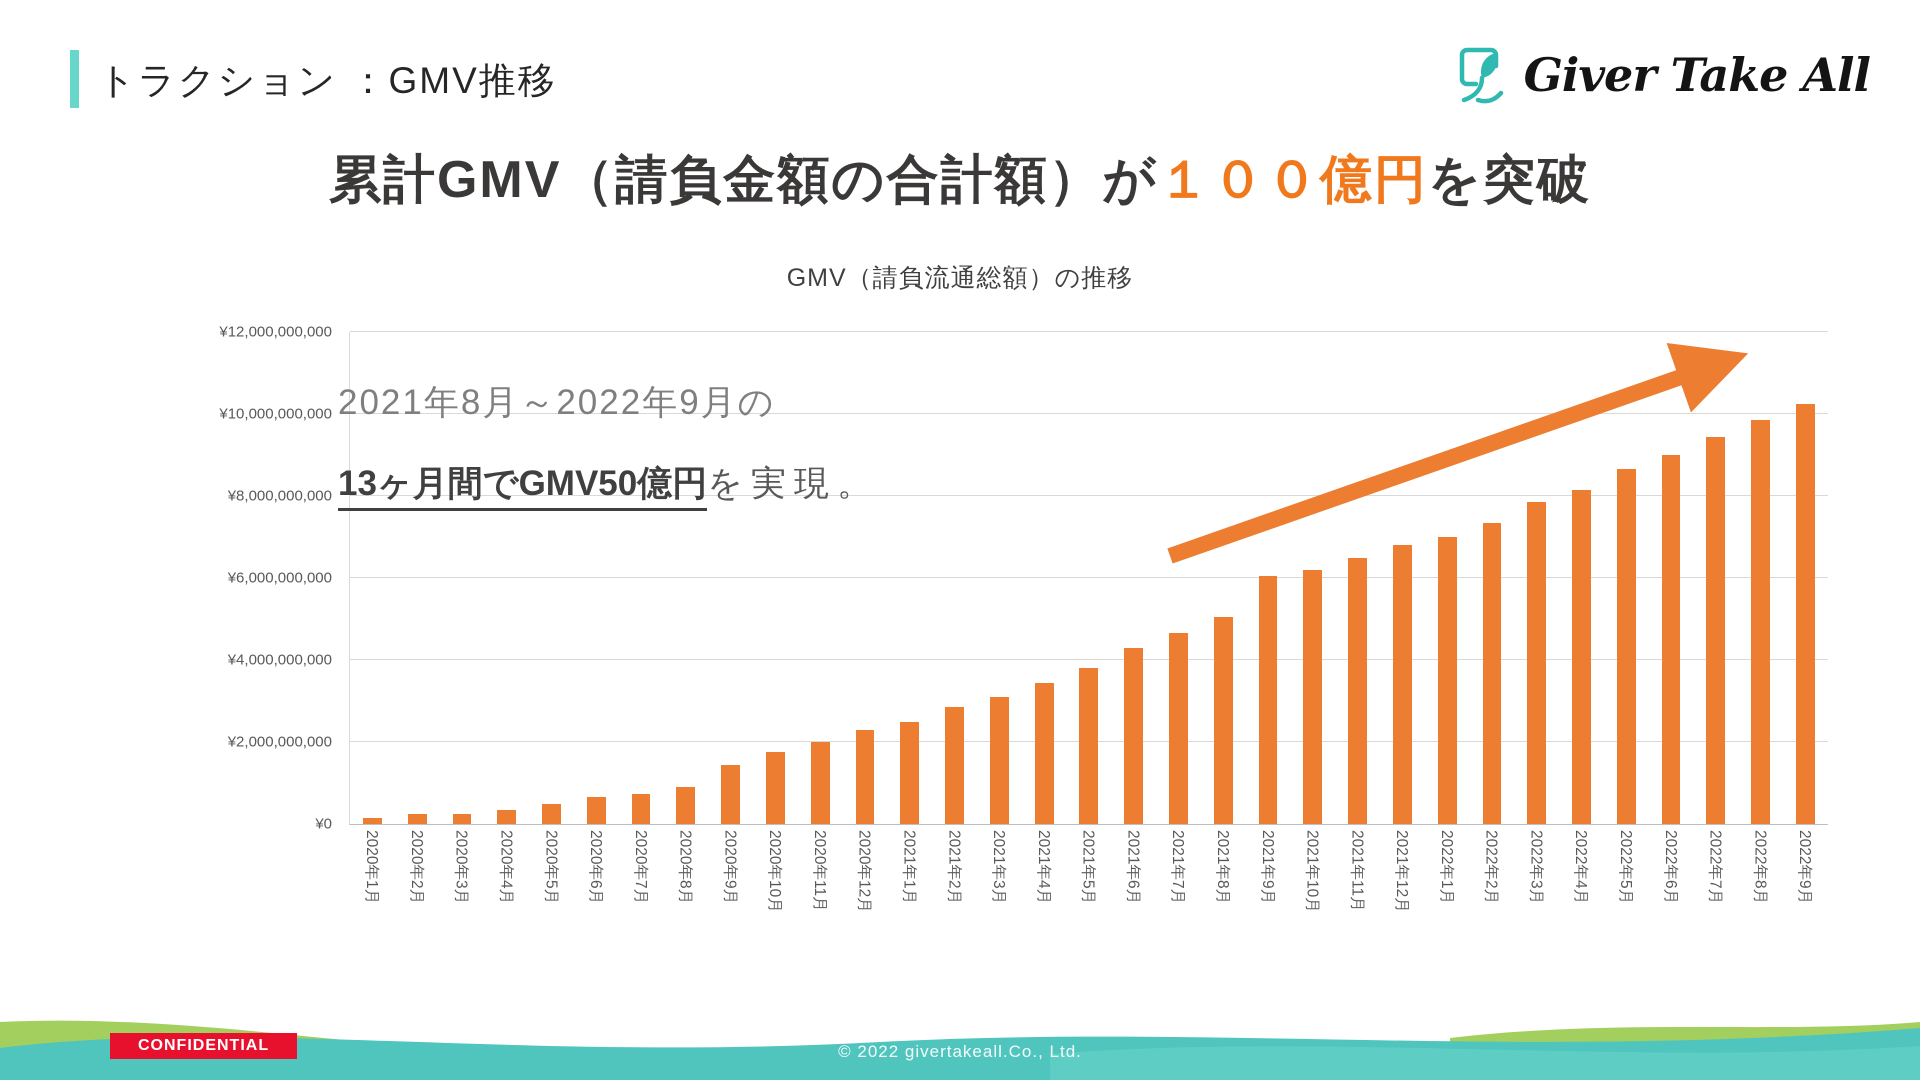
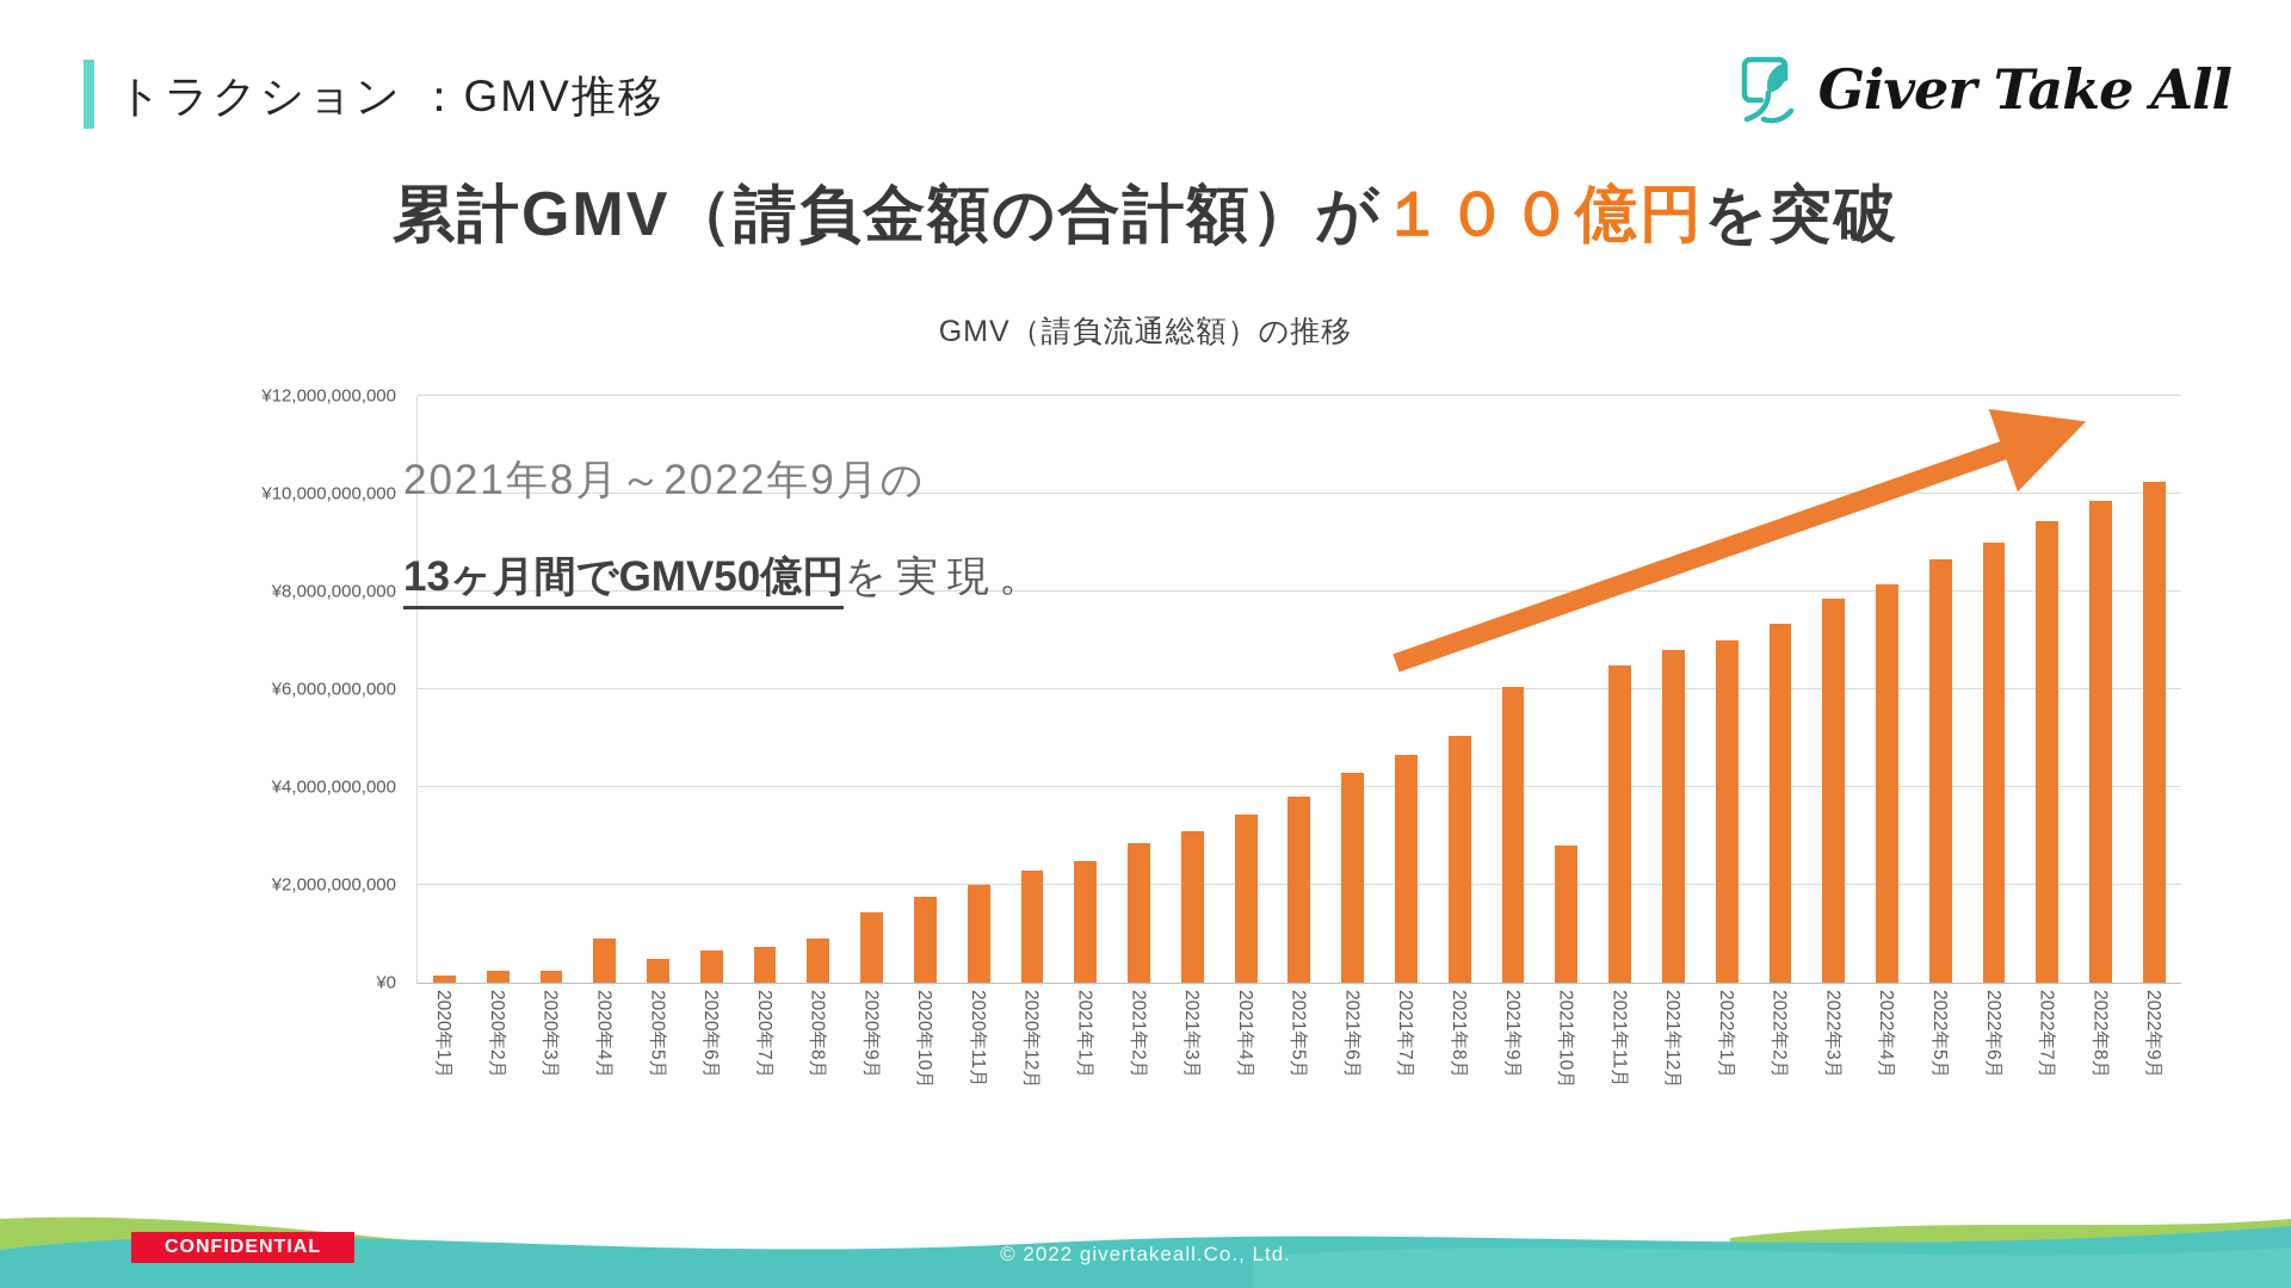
2020年4月: ¥400000000 -> ¥900000000
2021年10月: ¥6200000000 -> ¥2800000000
